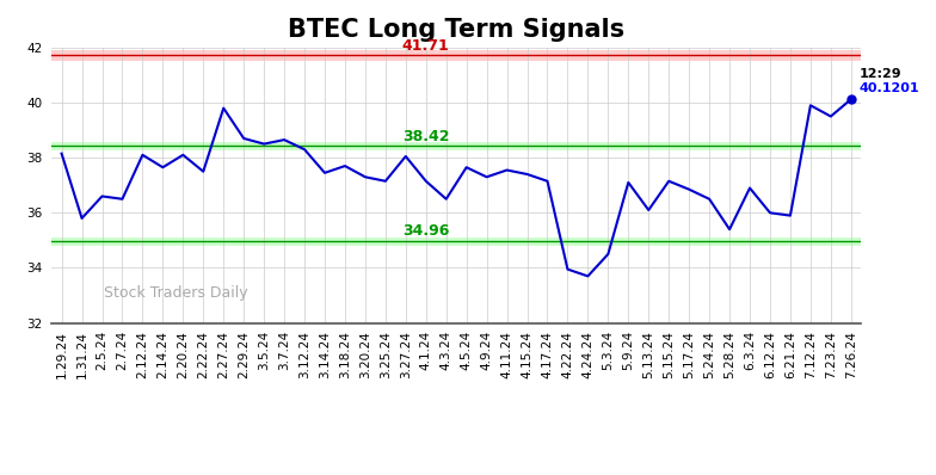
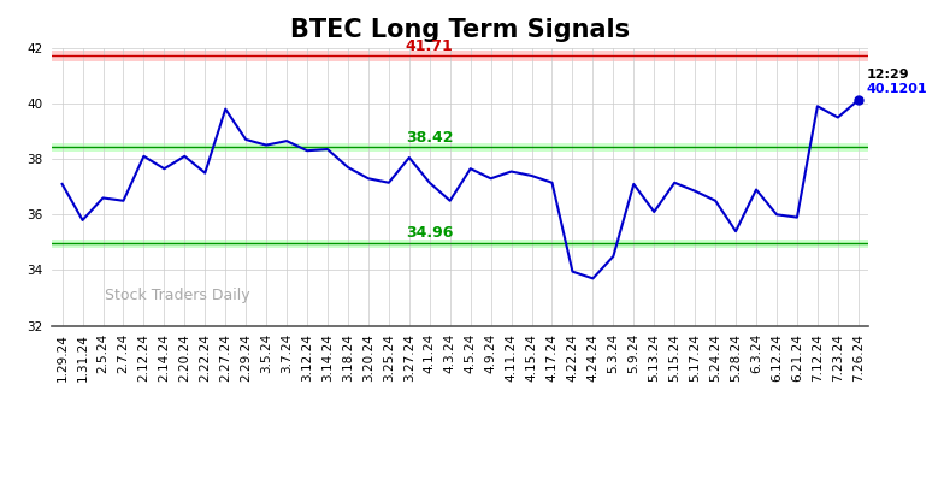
1.29.24: 38.15 -> 37.10
3.14.24: 37.45 -> 38.35
